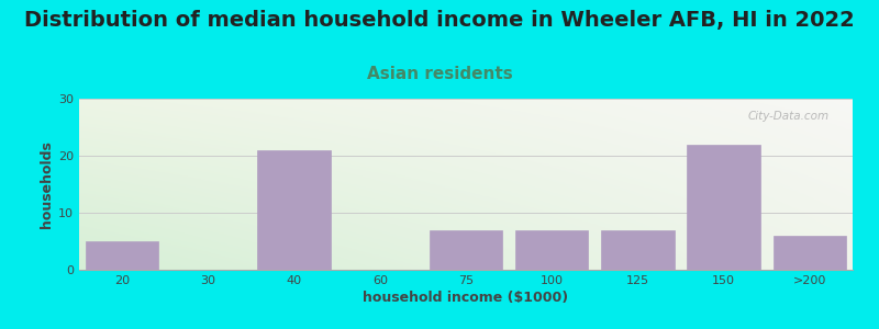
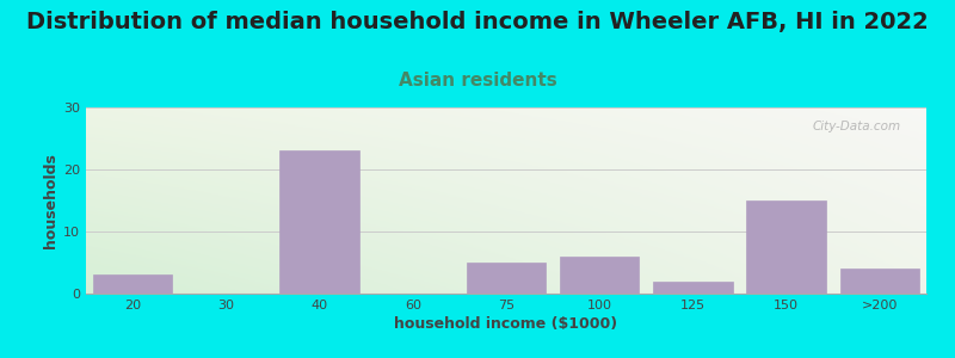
20: 5 -> 3
40: 21 -> 23
75: 7 -> 5
100: 7 -> 6
125: 7 -> 2
150: 22 -> 15
>200: 6 -> 4
